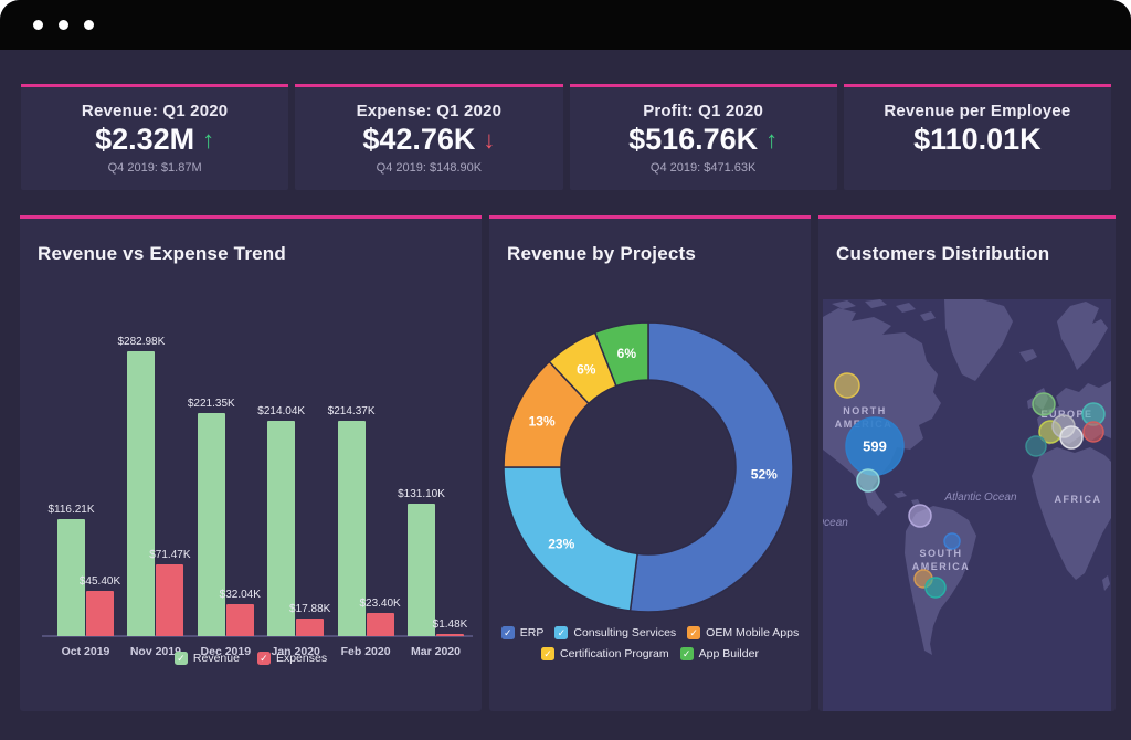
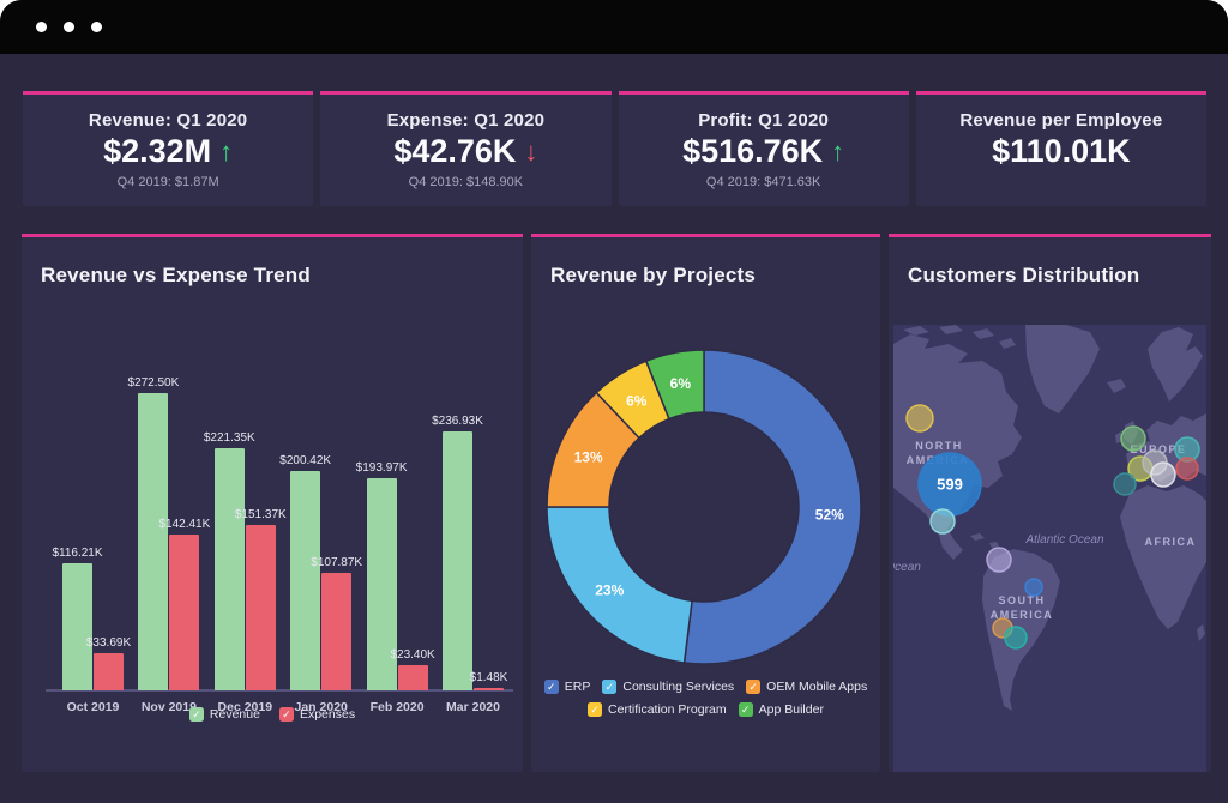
Revenue vs Expense Trend/Expenses/Oct 2019: $45.40K -> $33.69K
Revenue vs Expense Trend/Revenue/Nov 2019: $282.98K -> $272.50K
Revenue vs Expense Trend/Expenses/Nov 2019: $71.47K -> $142.41K
Revenue vs Expense Trend/Expenses/Dec 2019: $32.04K -> $151.37K
Revenue vs Expense Trend/Revenue/Jan 2020: $214.04K -> $200.42K
Revenue vs Expense Trend/Expenses/Jan 2020: $17.88K -> $107.87K
Revenue vs Expense Trend/Revenue/Feb 2020: $214.37K -> $193.97K
Revenue vs Expense Trend/Revenue/Mar 2020: $131.10K -> $236.93K
